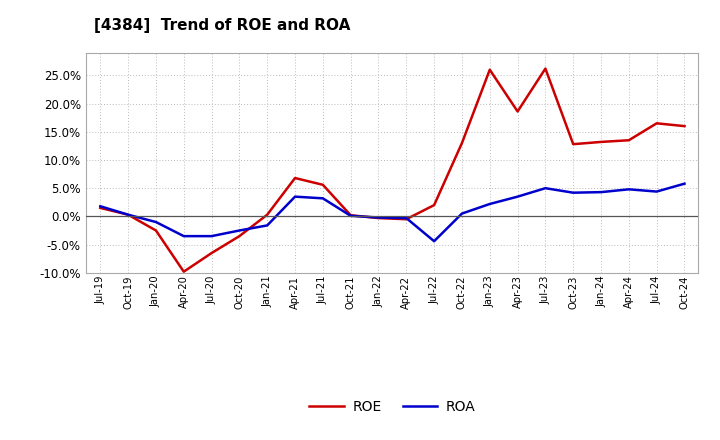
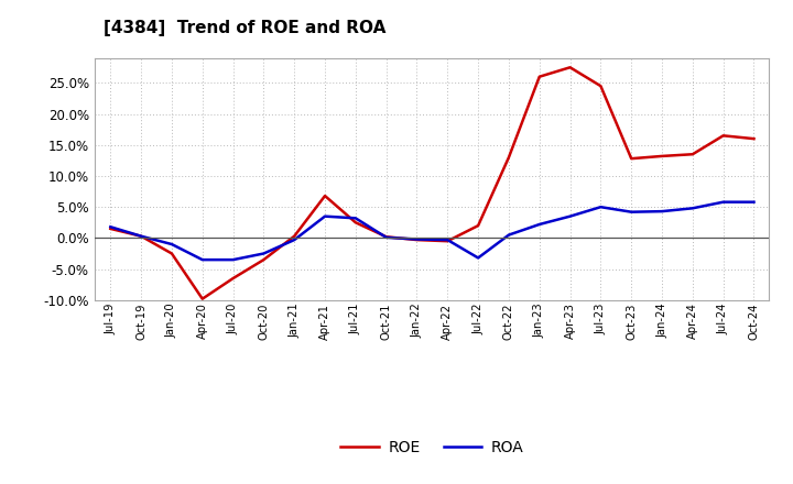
ROA/Jan-21: -1.6% -> -0.3%
ROE/Jul-21: 5.6% -> 2.5%
ROA/Jul-22: -4.4% -> -3.2%
ROE/Apr-23: 18.6% -> 27.5%
ROE/Jul-23: 26.2% -> 24.5%
ROA/Jul-24: 4.4% -> 5.8%
